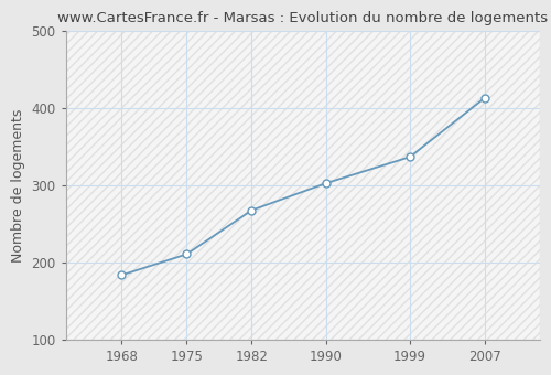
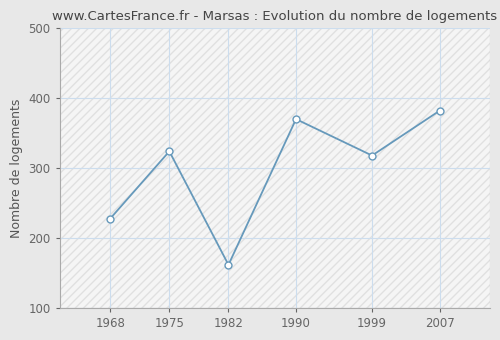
1968: 184 -> 228
1975: 211 -> 324
1982: 268 -> 162
1990: 303 -> 370
1999: 337 -> 318
2007: 413 -> 382
